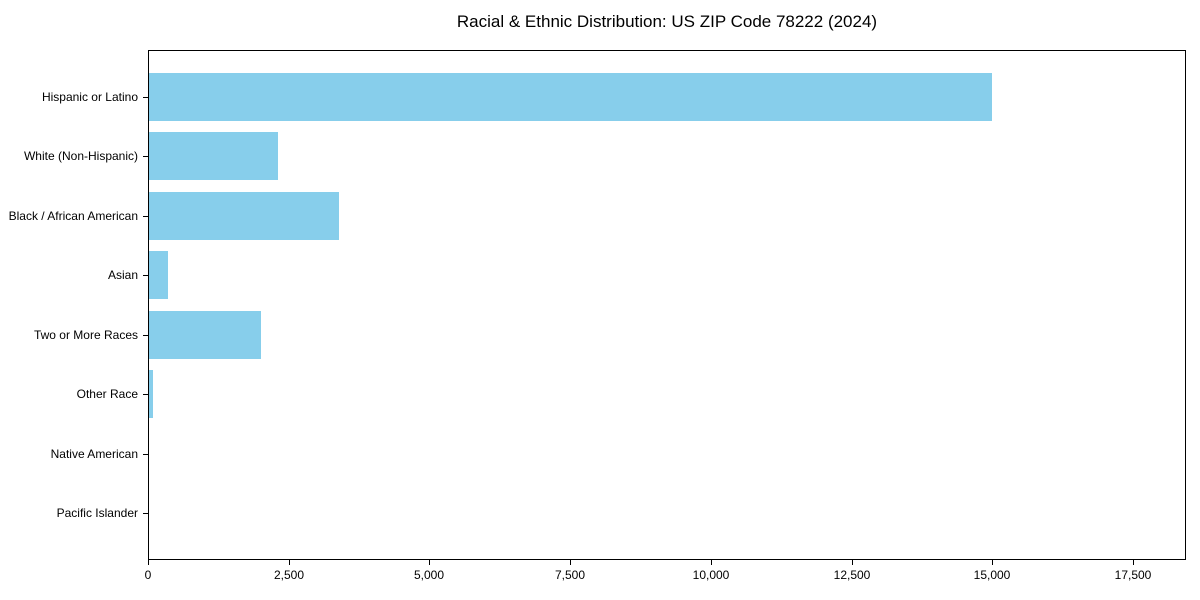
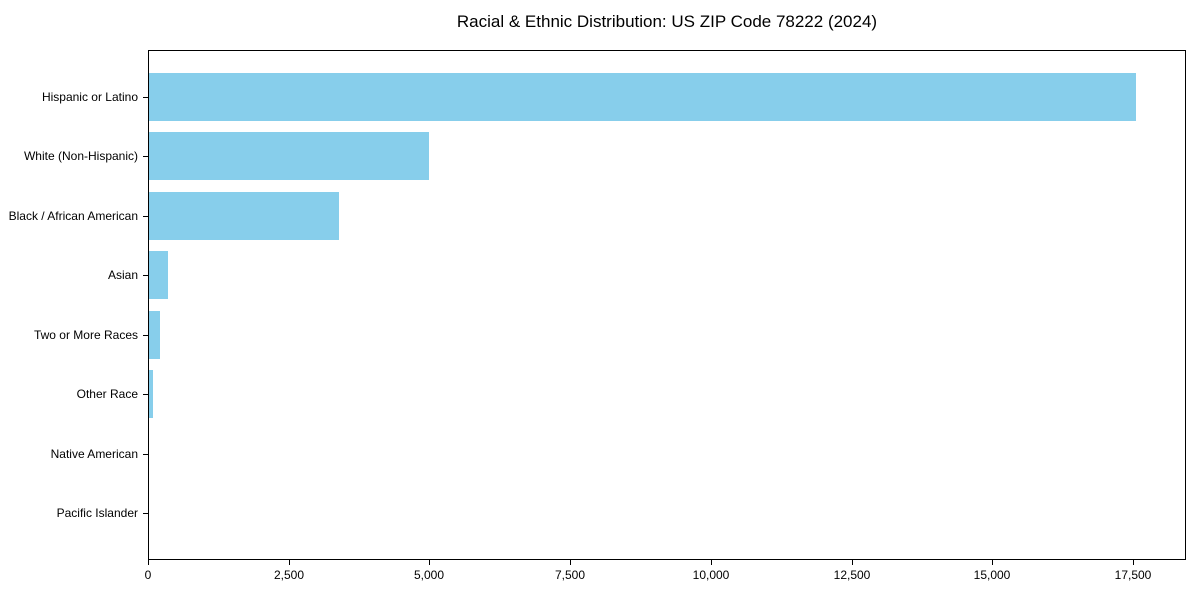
Hispanic or Latino: 15000 -> 17600
White (Non-Hispanic): 2300 -> 5000
Two or More Races: 2000 -> 200
